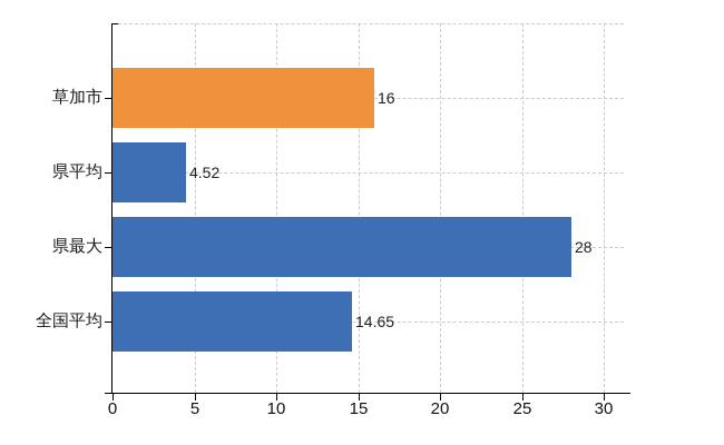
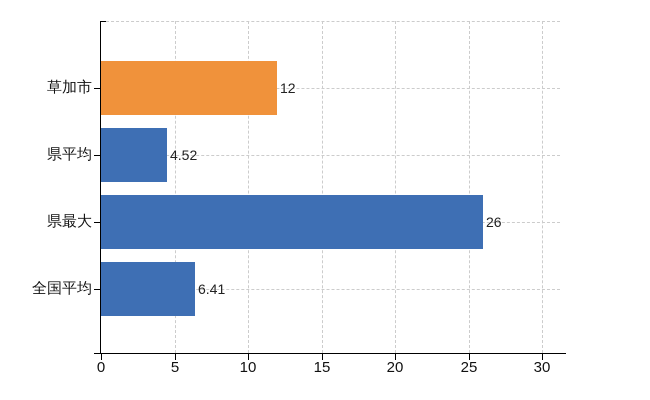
草加市: 16 -> 12
県最大: 28 -> 26
全国平均: 14.65 -> 6.41
